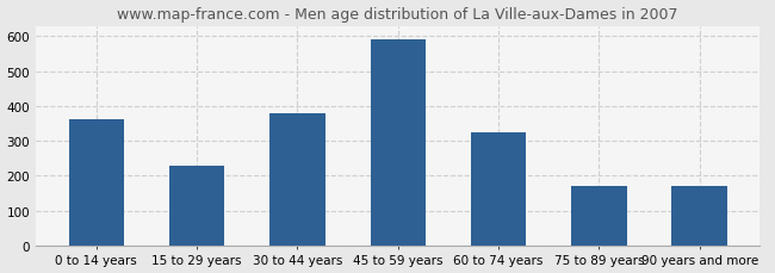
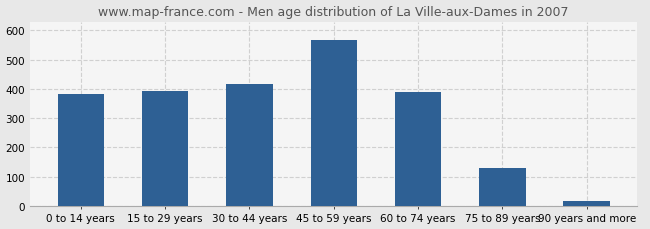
0 to 14 years: 360 -> 383
15 to 29 years: 230 -> 393
30 to 44 years: 380 -> 415
45 to 59 years: 590 -> 568
60 to 74 years: 325 -> 388
75 to 89 years: 170 -> 128
90 years and more: 170 -> 15
